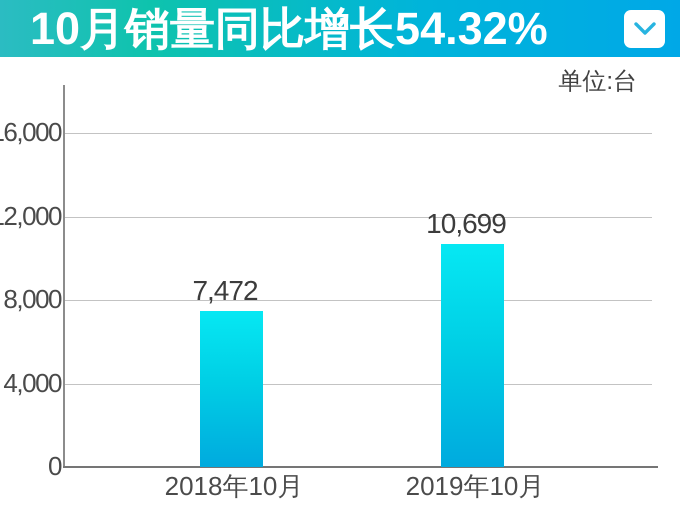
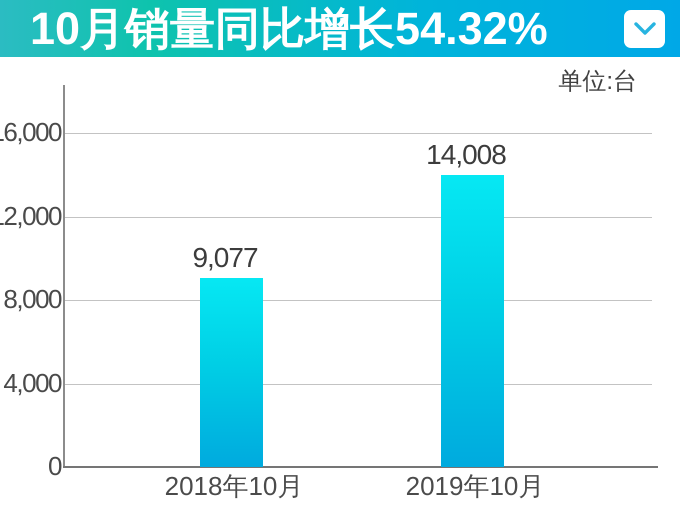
2018年10月: 7,472 -> 9,077
2019年10月: 10,699 -> 14,008
